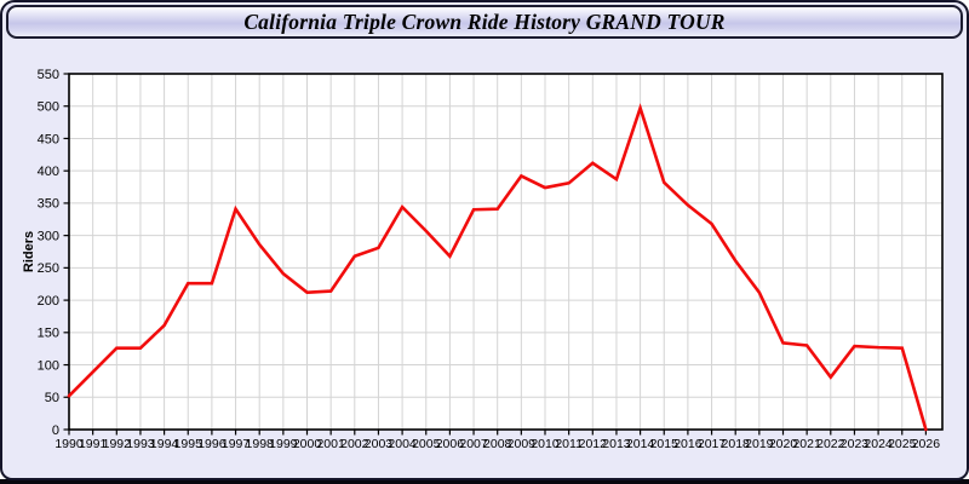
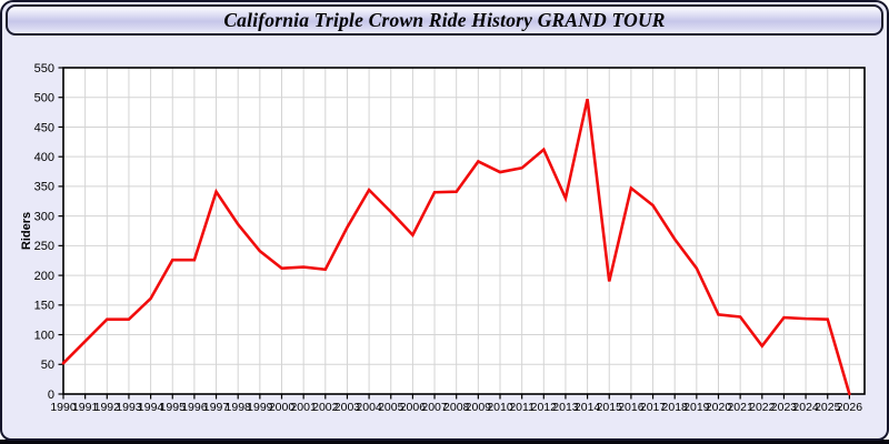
2002: 270 -> 210
2013: 390 -> 330
2015: 380 -> 190
